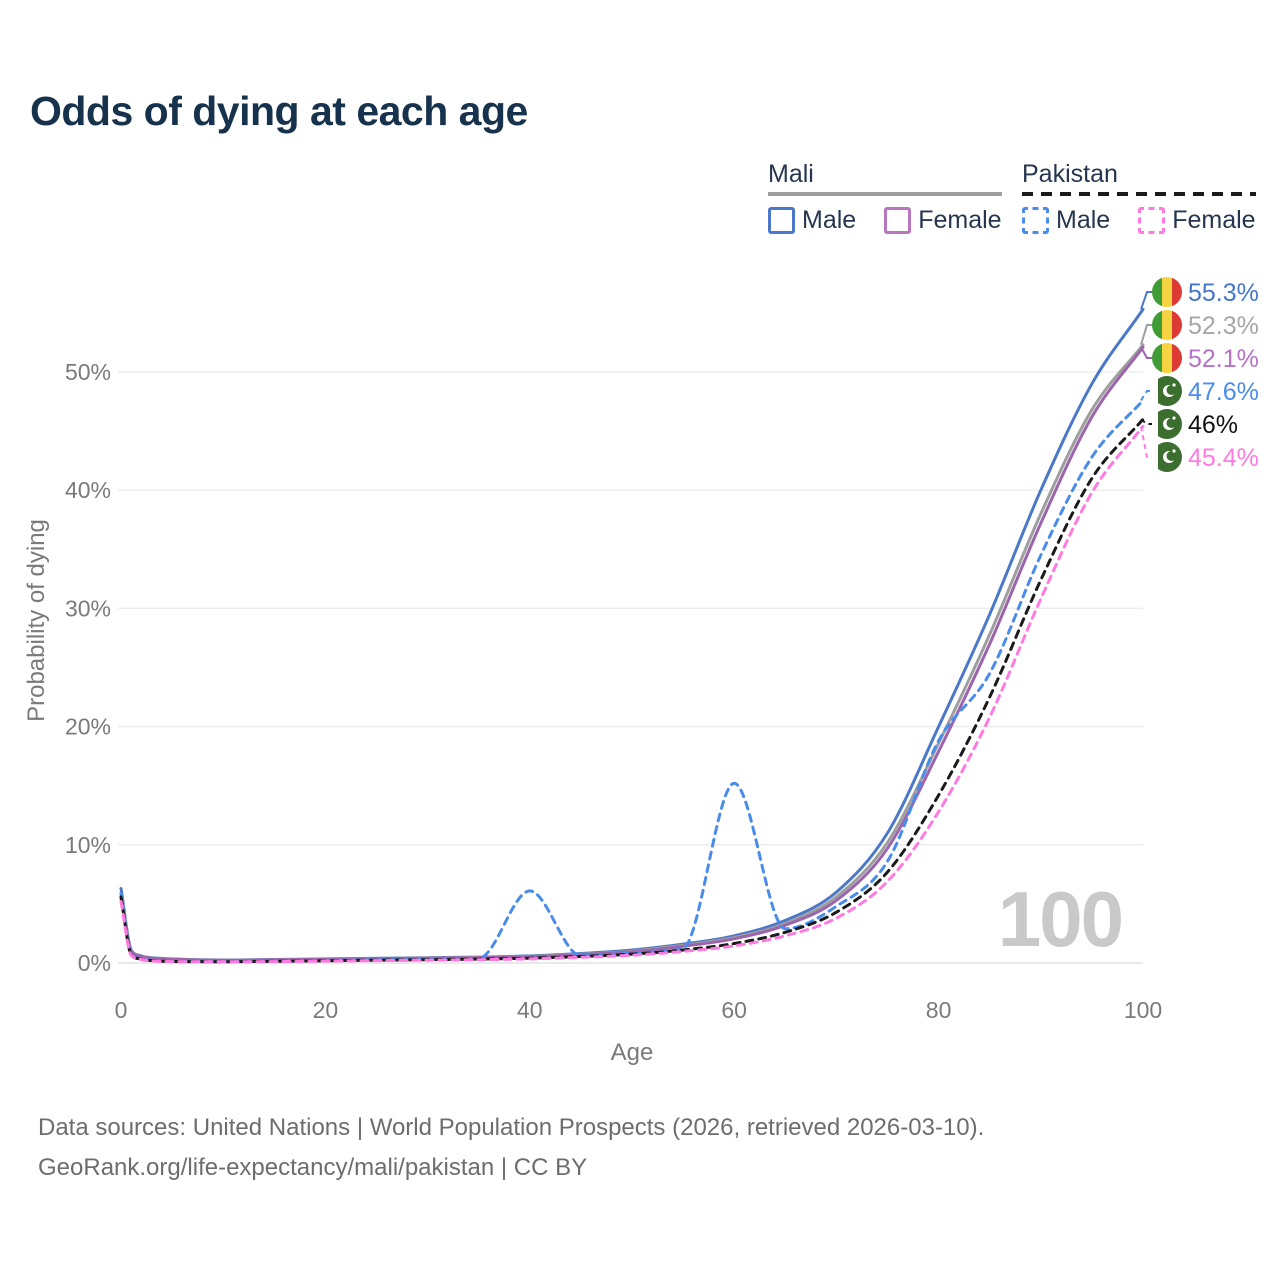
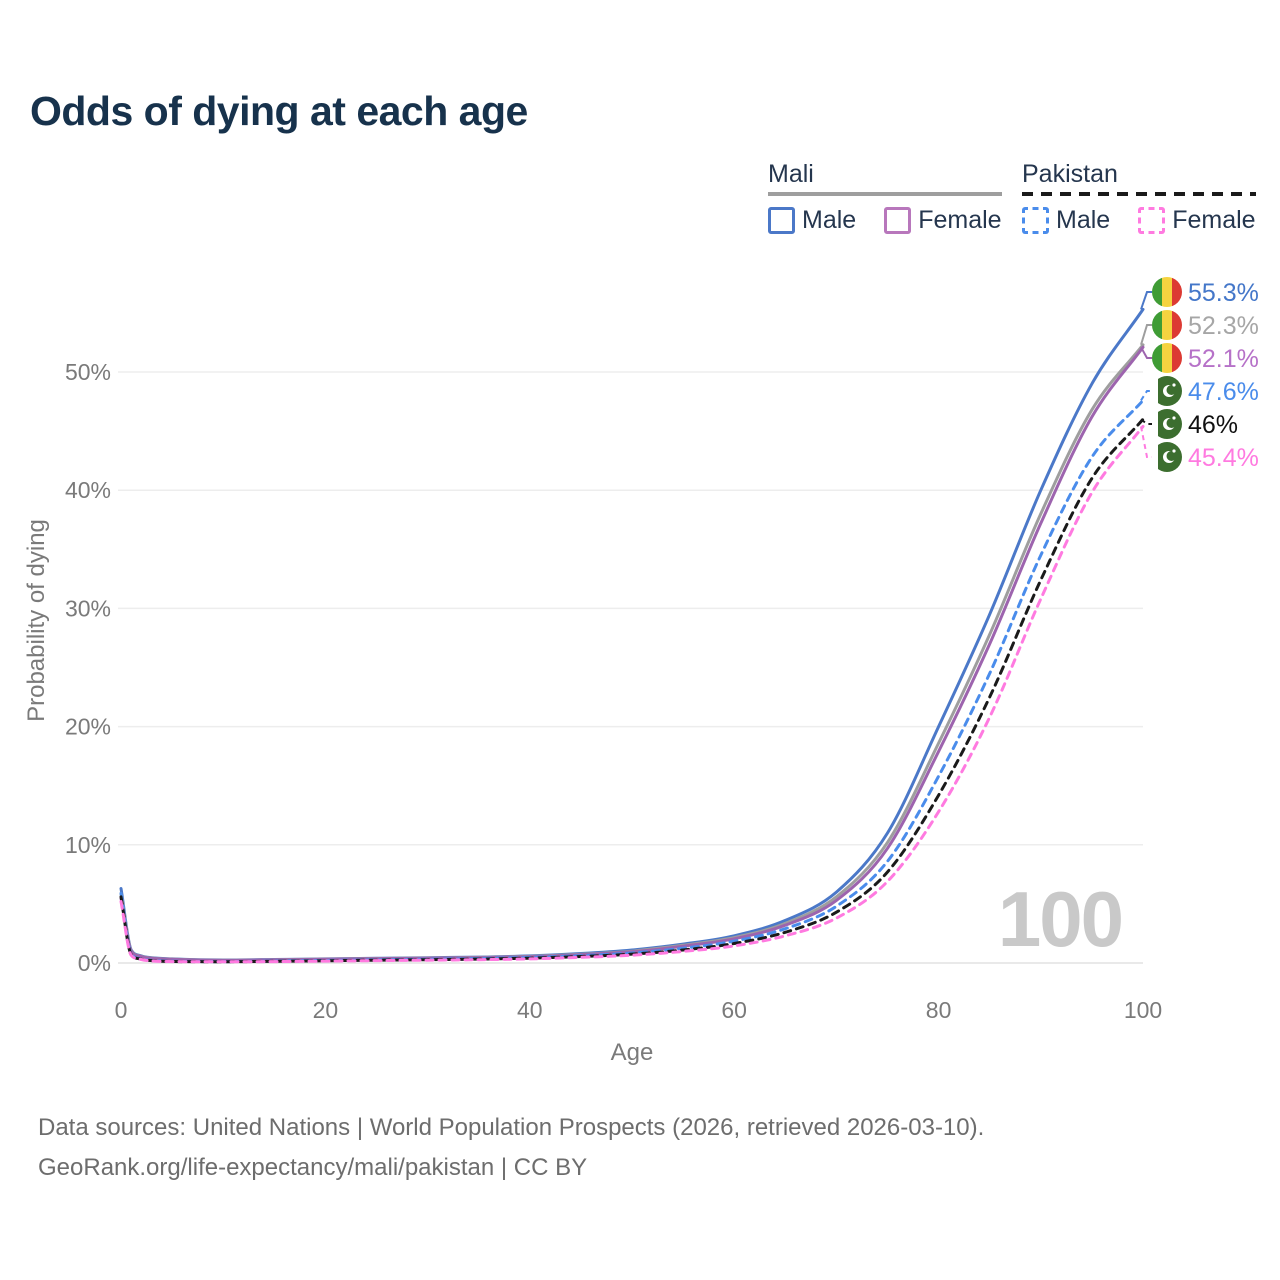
Pakistan Male/40: 6.1% -> 0.5%
Pakistan Male/60: 15.2% -> 1.9%
Pakistan Male/80: 18.8% -> 15.8%
